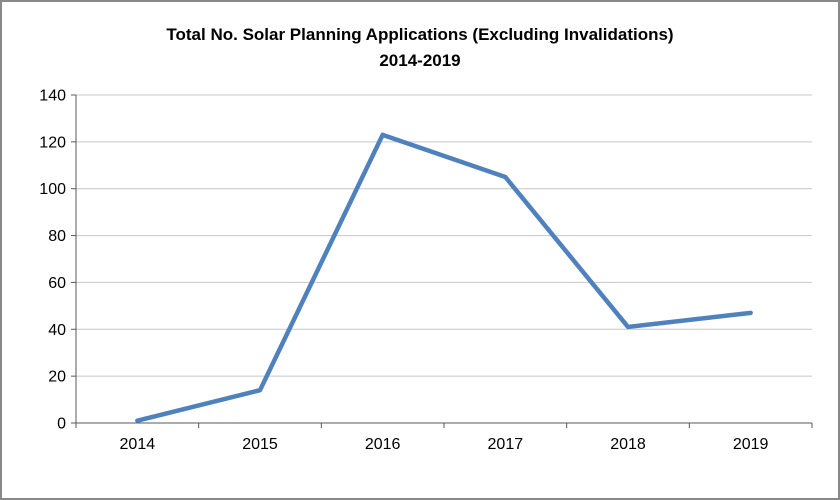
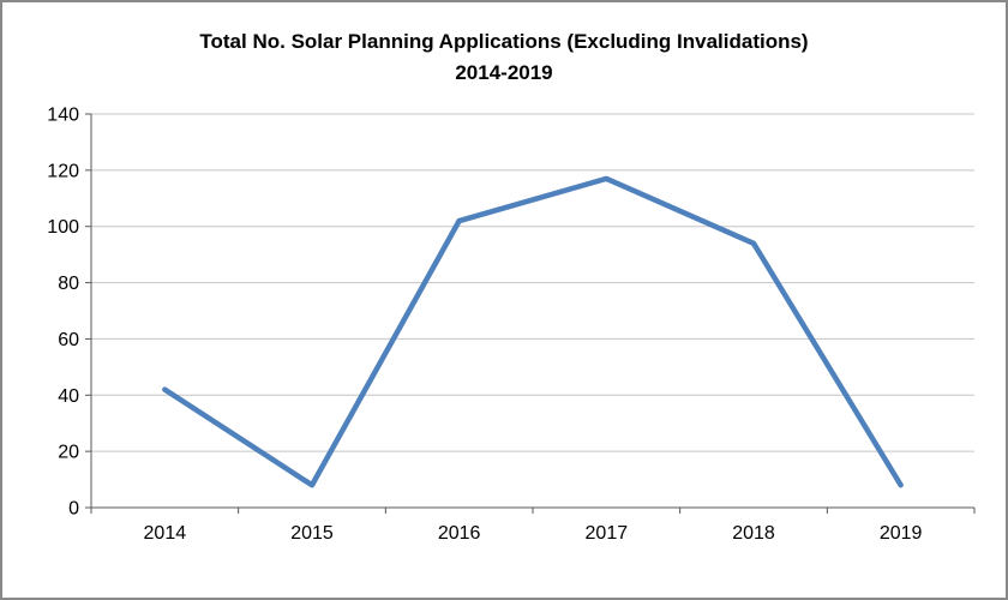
2014: 1 -> 42
2015: 14 -> 8
2016: 123 -> 102
2017: 105 -> 117
2018: 41 -> 94
2019: 47 -> 8
